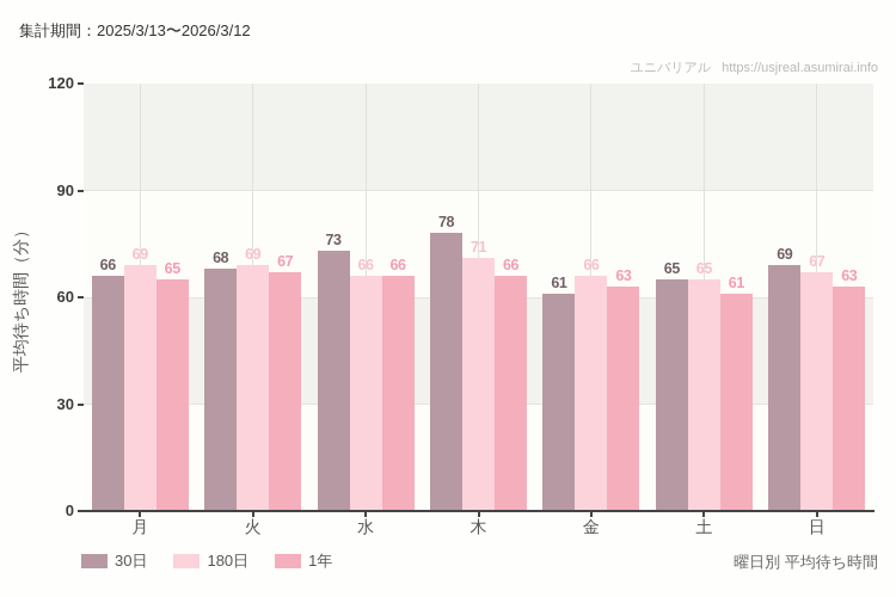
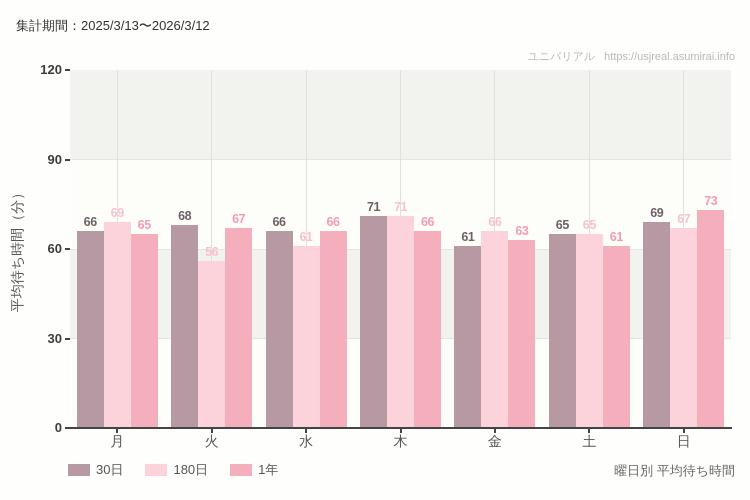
180日/火: 69 -> 56
30日/水: 73 -> 66
180日/水: 66 -> 61
30日/木: 78 -> 71
1年/日: 63 -> 73
